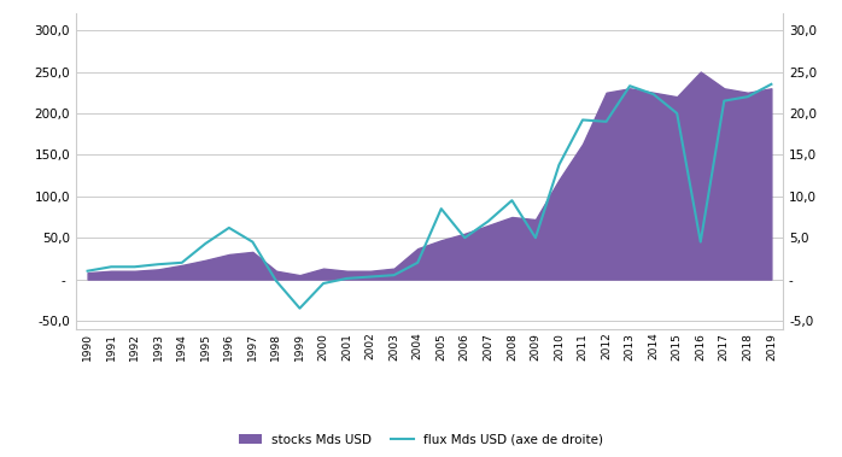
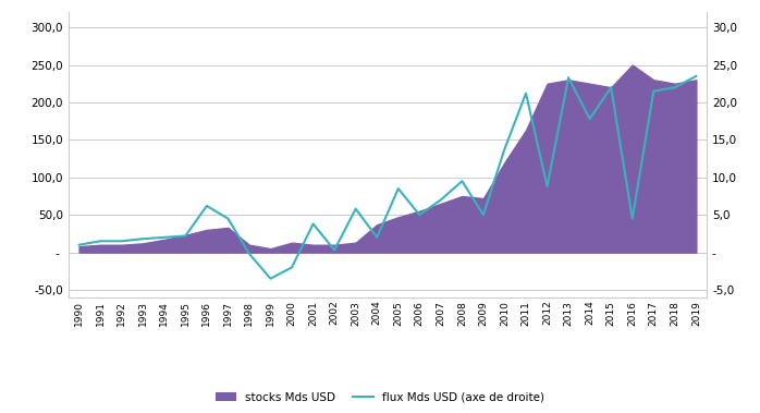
flux Mds USD (axe de droite)/1995: 4,3 -> 2,2
flux Mds USD (axe de droite)/2000: -0,5 -> -2,0
flux Mds USD (axe de droite)/2001: 0,1 -> 3,8
flux Mds USD (axe de droite)/2003: 0,5 -> 5,8
flux Mds USD (axe de droite)/2011: 19,2 -> 21,2
flux Mds USD (axe de droite)/2012: 19,0 -> 8,8
flux Mds USD (axe de droite)/2014: 22,3 -> 17,8
flux Mds USD (axe de droite)/2015: 20,0 -> 22,0
